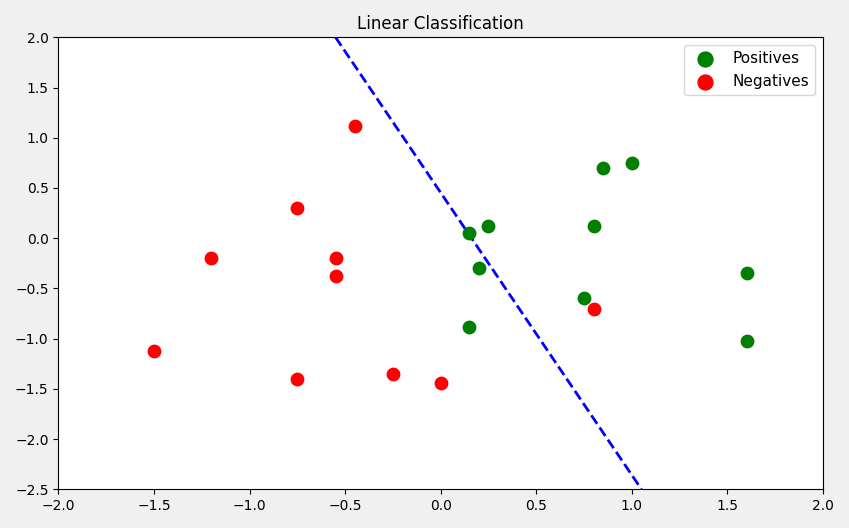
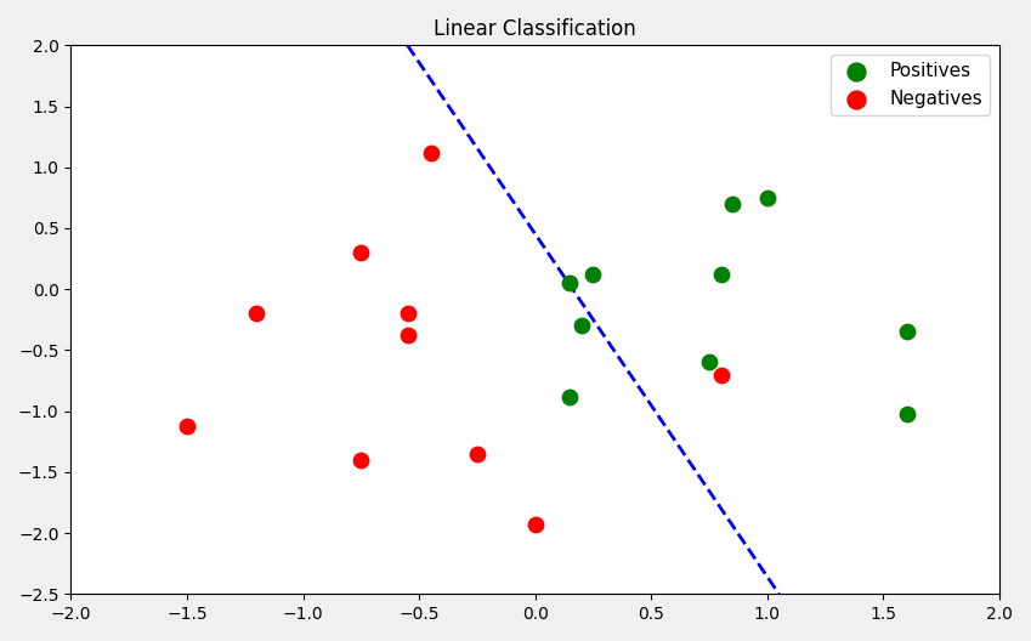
Negatives/0.0: -1.44 -> -1.93
